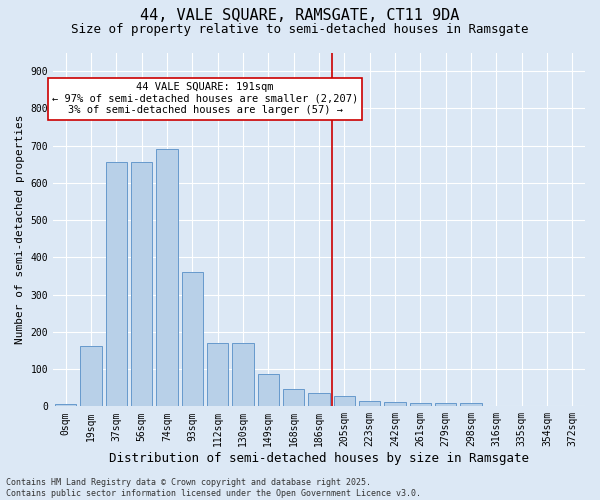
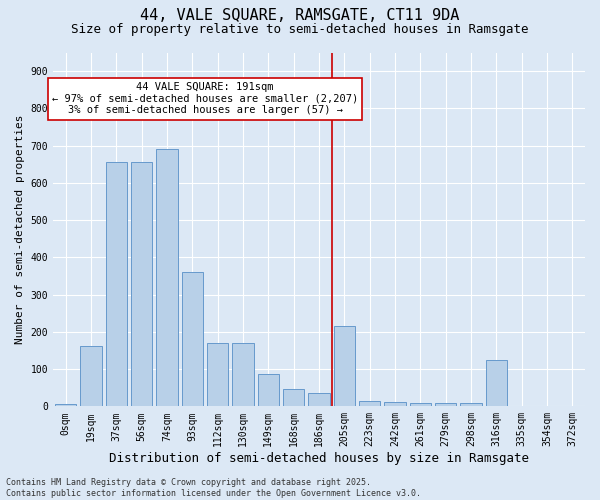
205sqm: 28 -> 215
316sqm: 1 -> 125
